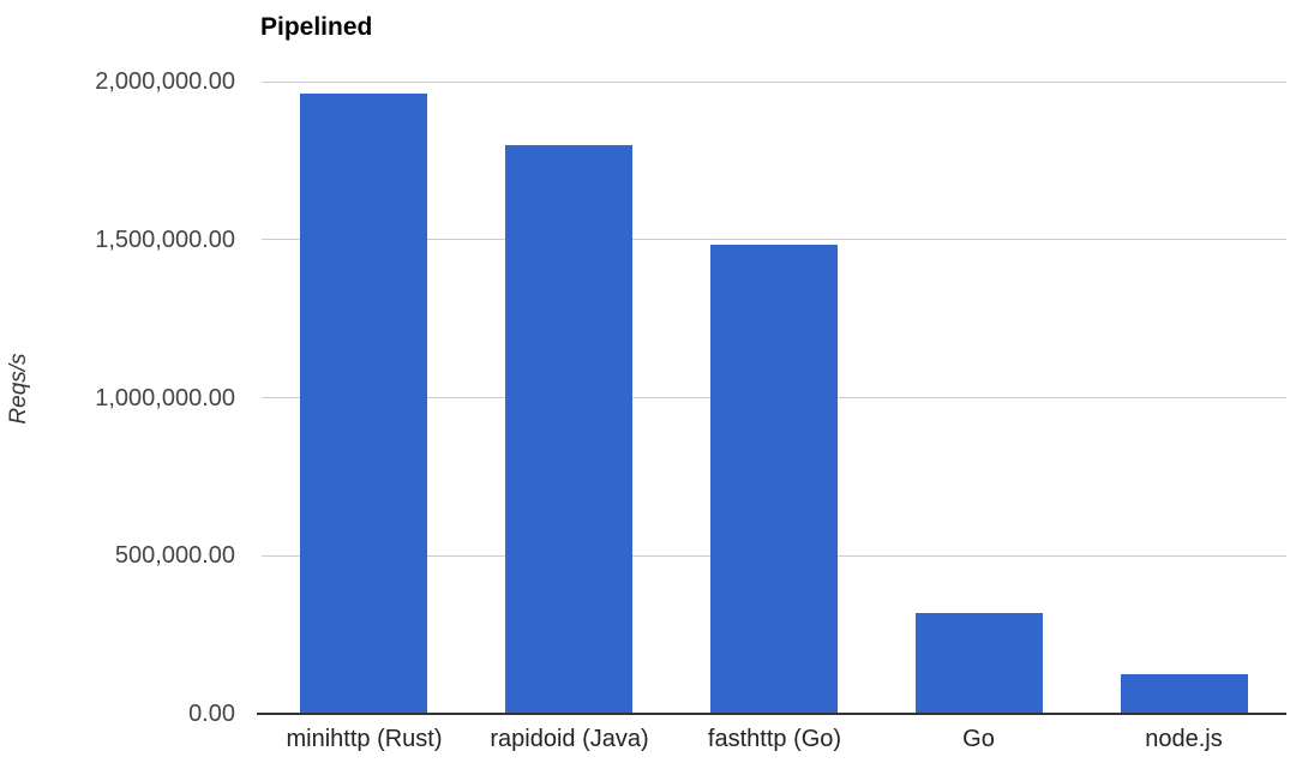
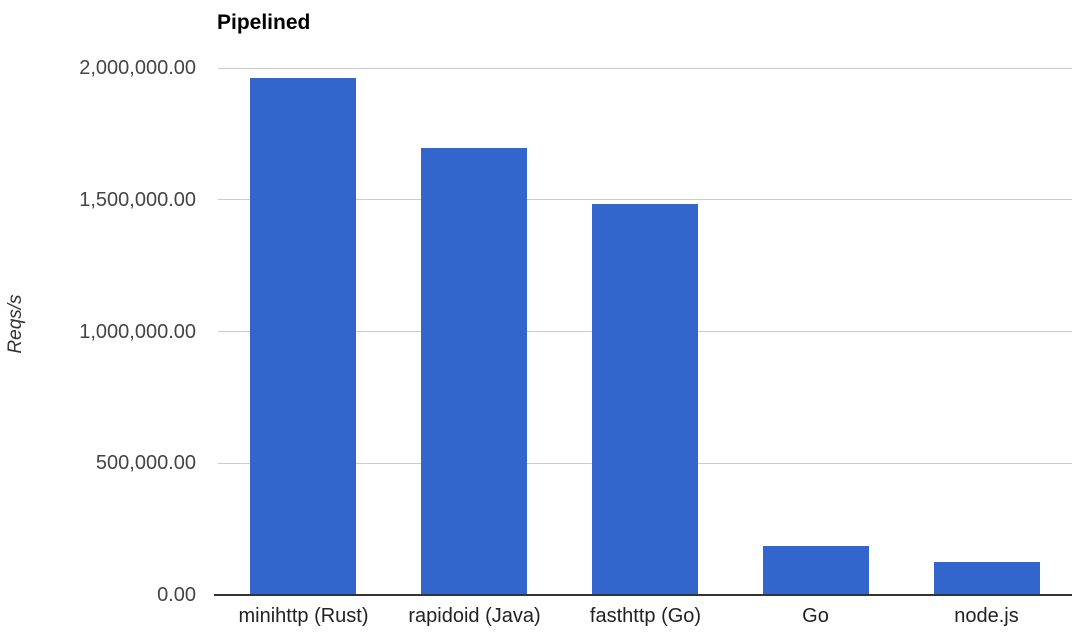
rapidoid (Java): 1800000 -> 1700000
Go: 320000 -> 190000
